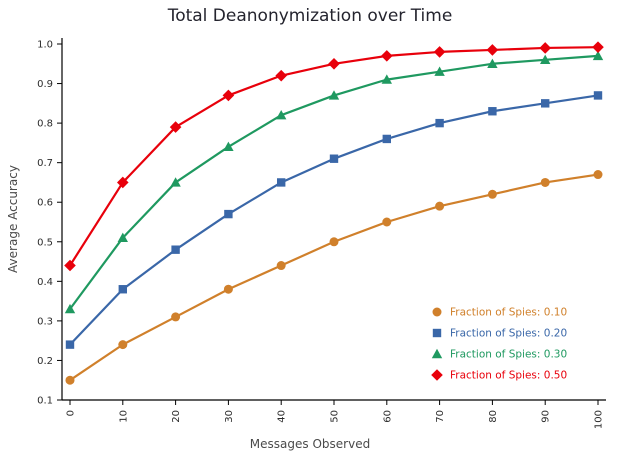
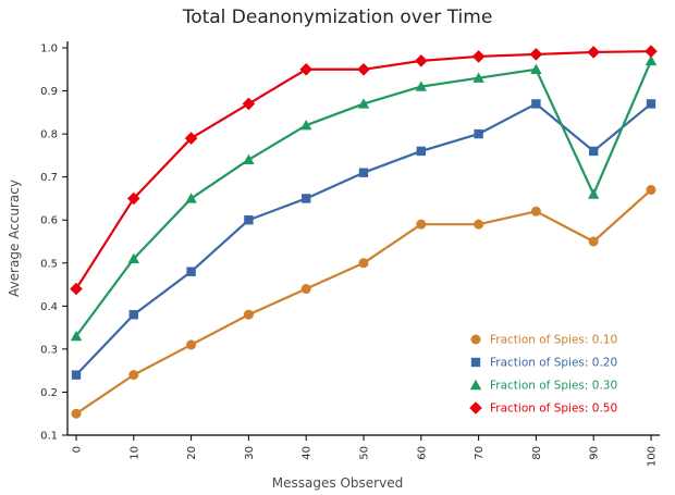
Fraction of Spies: 0.20/30: 0.57 -> 0.60
Fraction of Spies: 0.50/40: 0.92 -> 0.95
Fraction of Spies: 0.10/60: 0.55 -> 0.59
Fraction of Spies: 0.20/80: 0.83 -> 0.87
Fraction of Spies: 0.10/90: 0.65 -> 0.55
Fraction of Spies: 0.20/90: 0.85 -> 0.76
Fraction of Spies: 0.30/90: 0.96 -> 0.66
